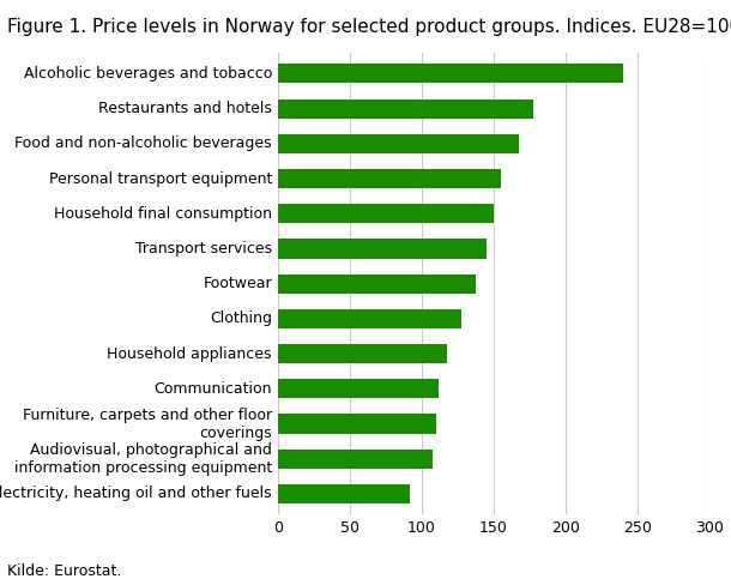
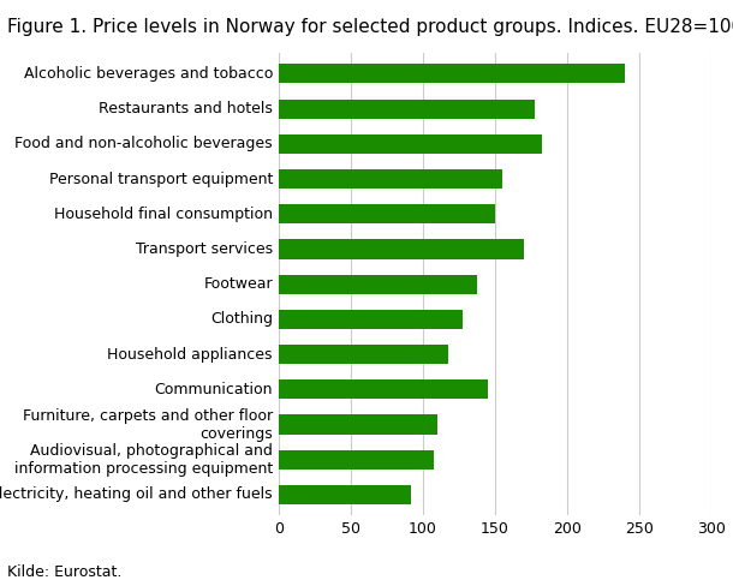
Food and non-alcoholic beverages: 168 -> 183
Transport services: 145 -> 170
Communication: 112 -> 145
